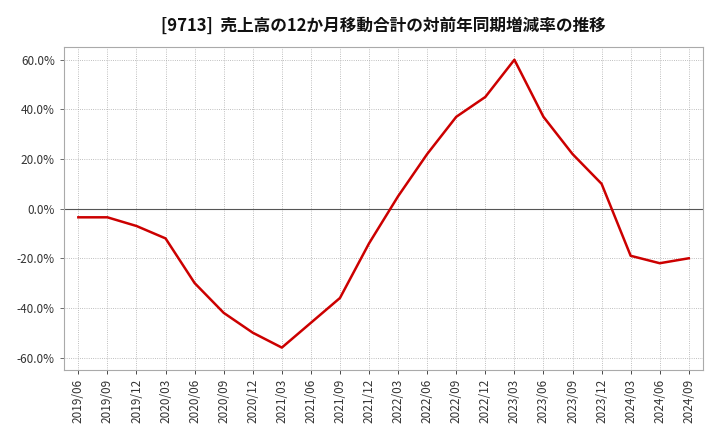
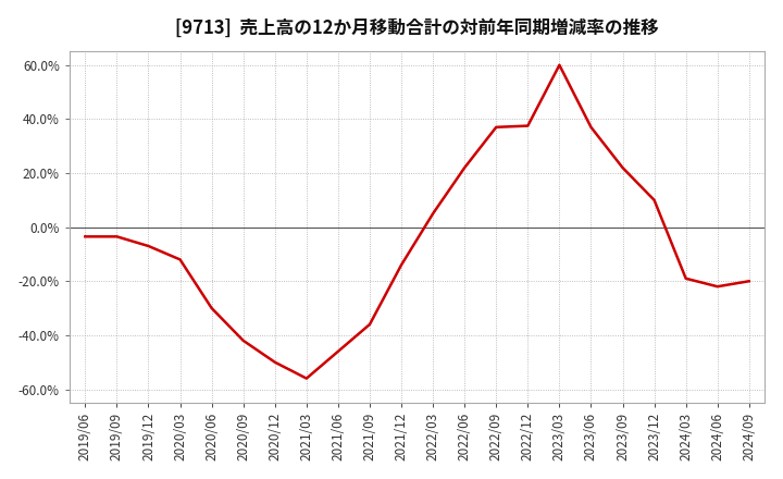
2022/12: 45.0% -> 37.5%
